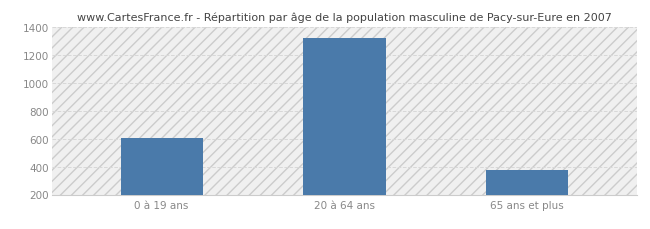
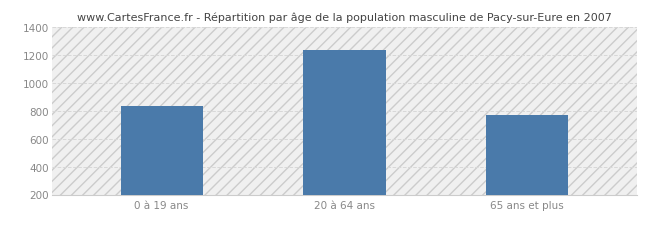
0 à 19 ans: 600 -> 830
20 à 64 ans: 1320 -> 1230
65 ans et plus: 370 -> 770
